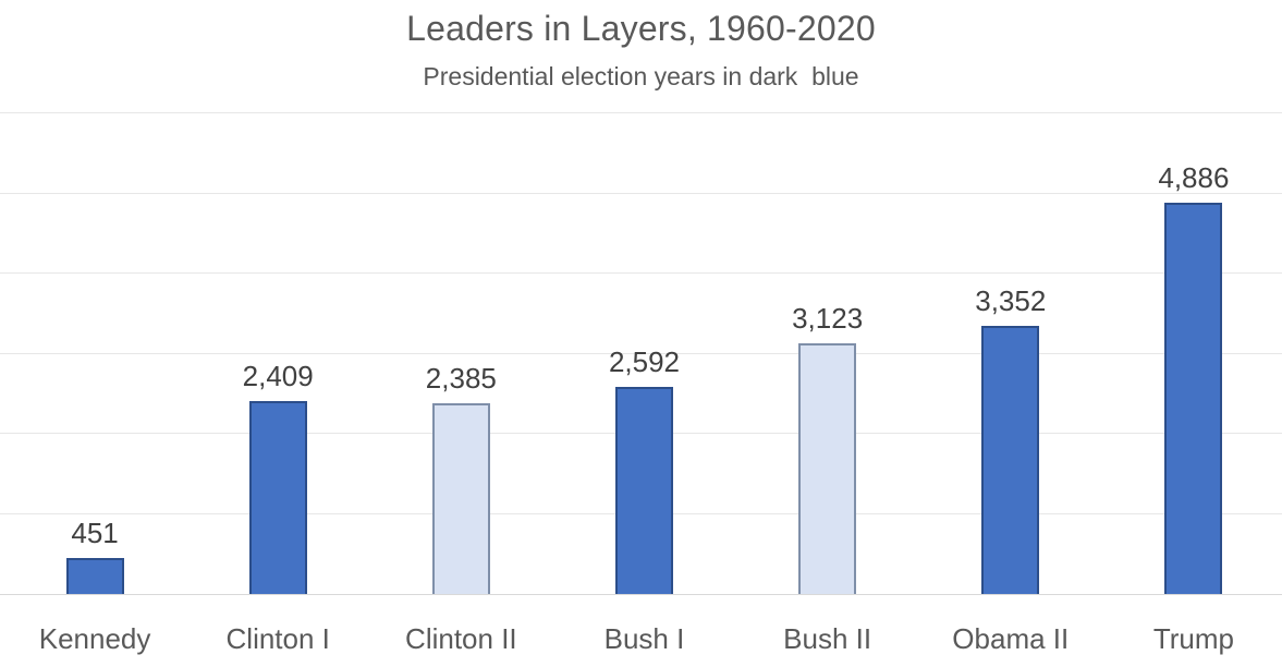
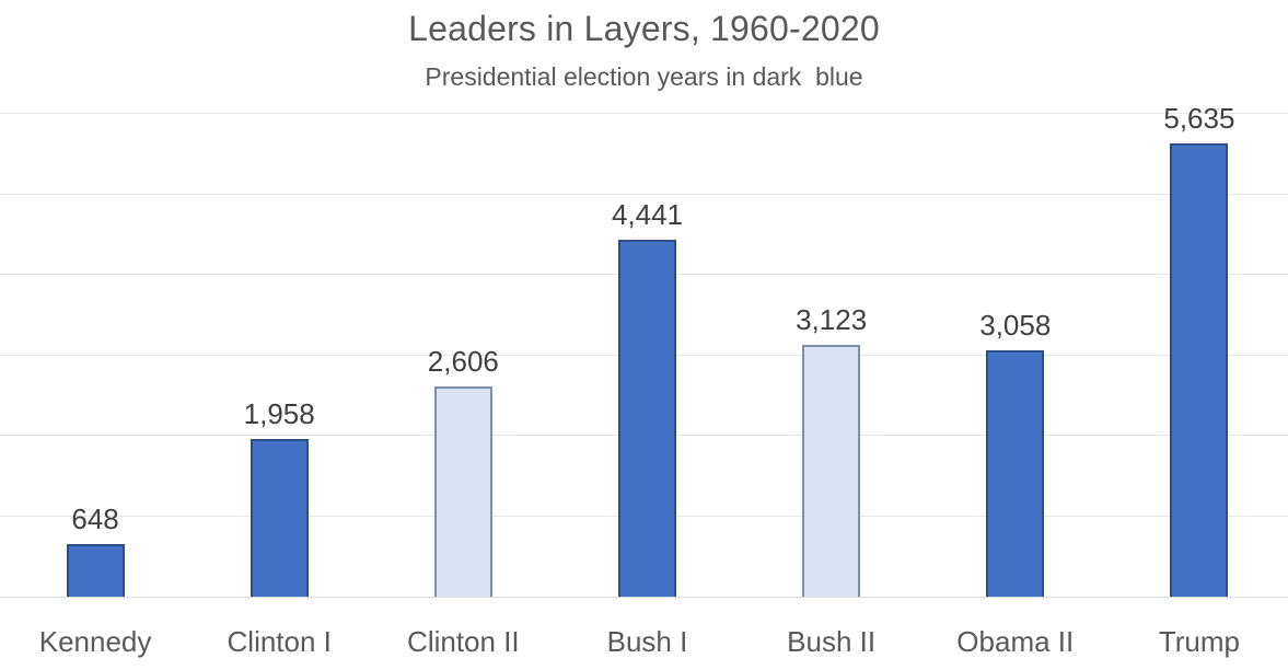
Kennedy: 451 -> 648
Clinton I: 2,409 -> 1,958
Clinton II: 2,385 -> 2,606
Bush I: 2,592 -> 4,441
Obama II: 3,352 -> 3,058
Trump: 4,886 -> 5,635
